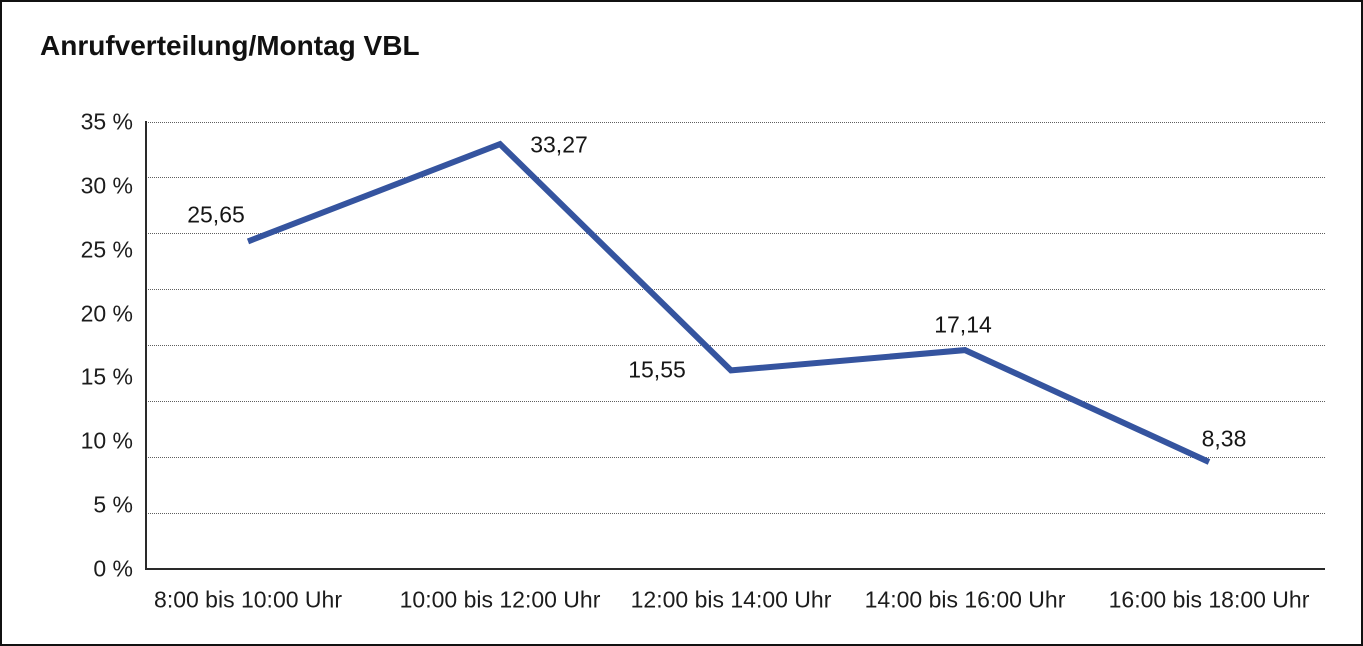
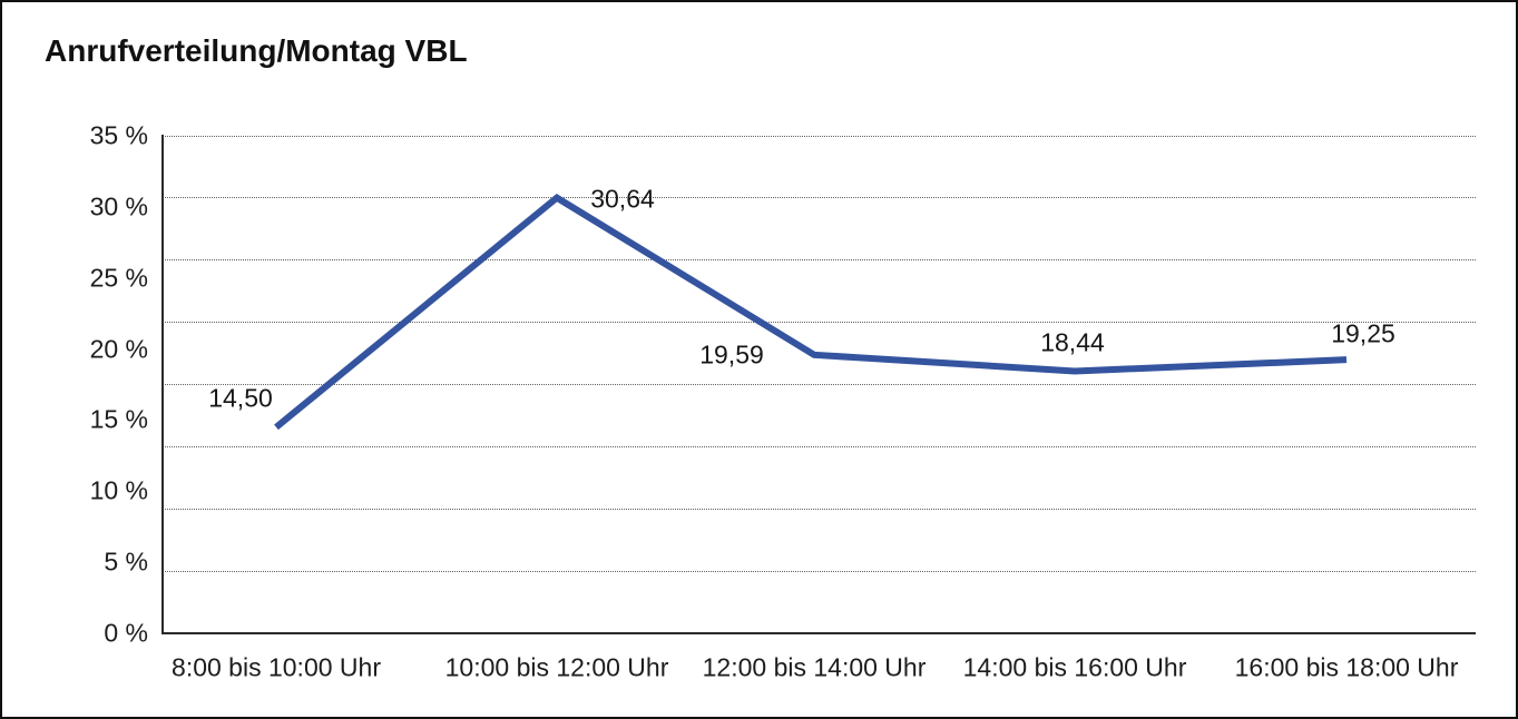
8:00 bis 10:00 Uhr: 25,65 -> 14,50
10:00 bis 12:00 Uhr: 33,27 -> 30,64
12:00 bis 14:00 Uhr: 15,55 -> 19,59
14:00 bis 16:00 Uhr: 17,14 -> 18,44
16:00 bis 18:00 Uhr: 8,38 -> 19,25
